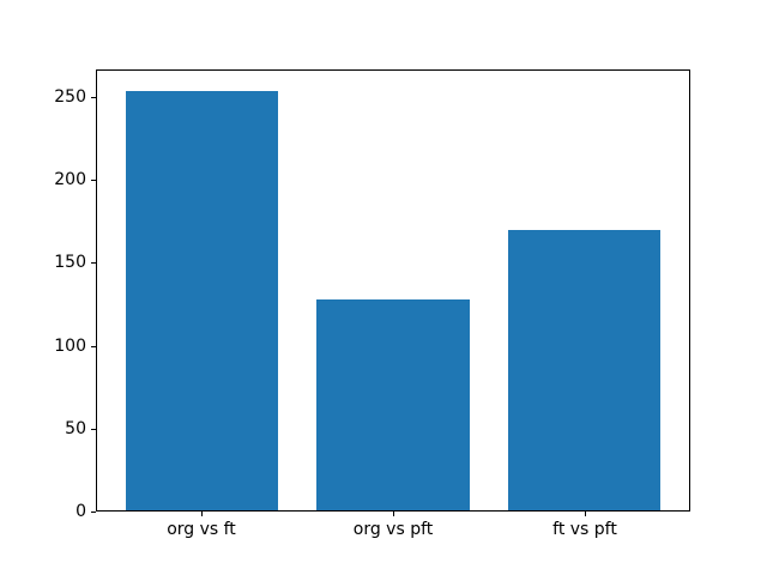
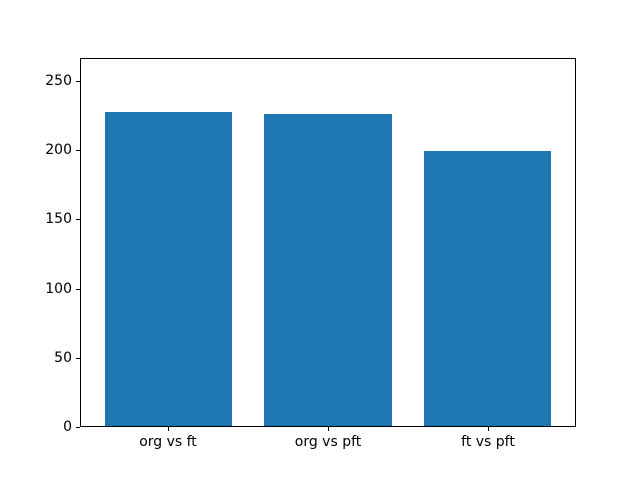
org vs ft: 254 -> 228
org vs pft: 128 -> 227
ft vs pft: 170 -> 200
